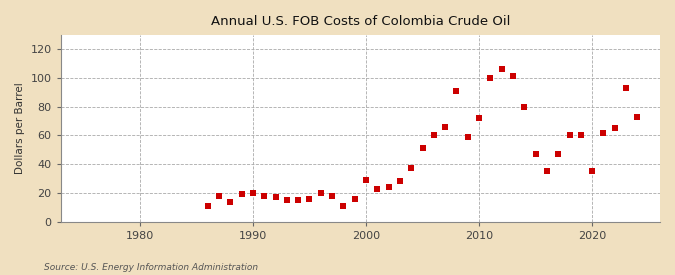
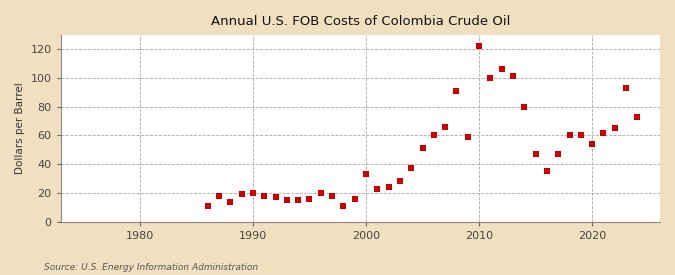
2000: 29 -> 33
2010: 72 -> 122
2020: 35 -> 54
